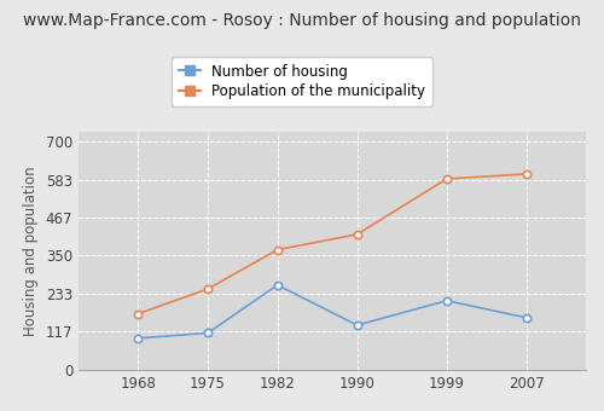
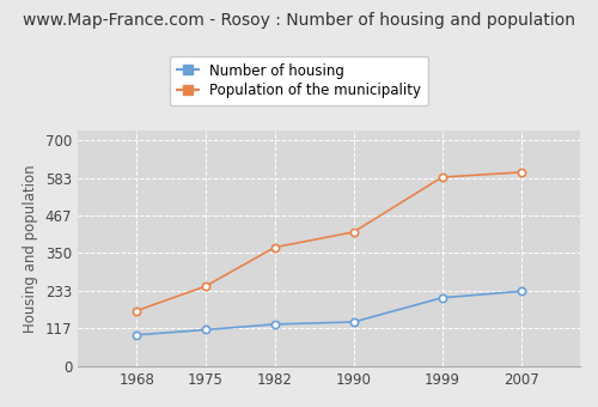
Number of housing/1982: 260 -> 130
Number of housing/2007: 160 -> 232
